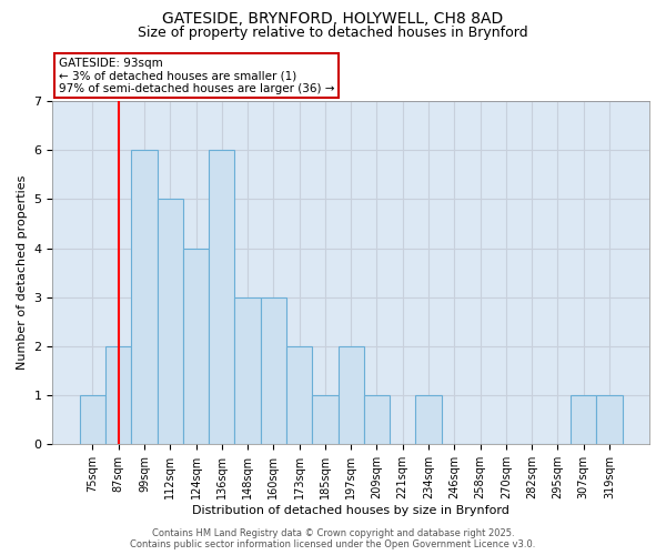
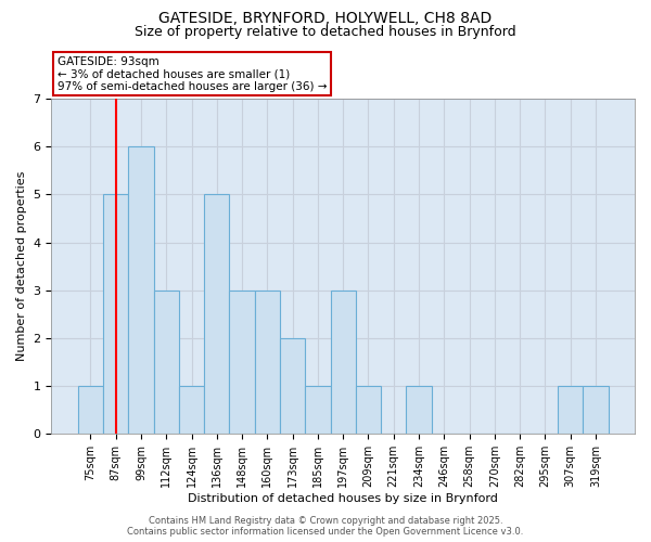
87sqm: 2 -> 5
112sqm: 5 -> 3
124sqm: 4 -> 1
136sqm: 6 -> 5
197sqm: 2 -> 3
